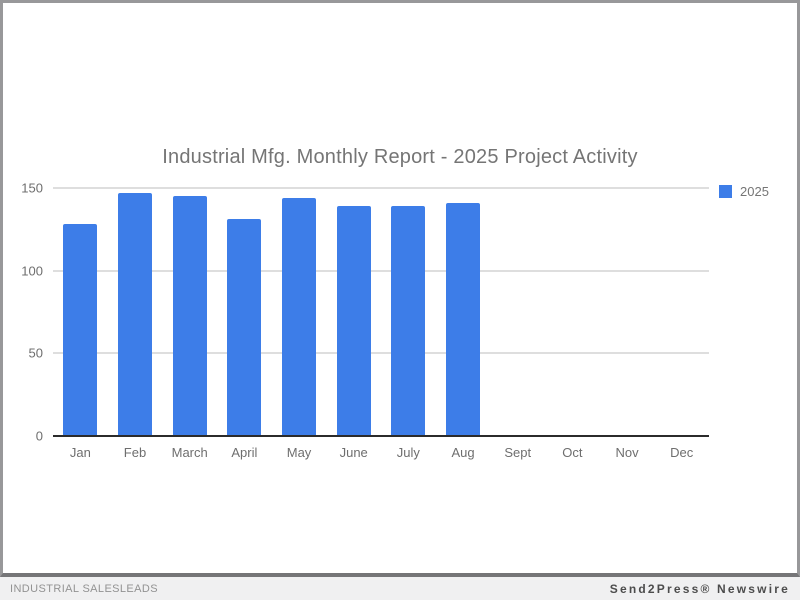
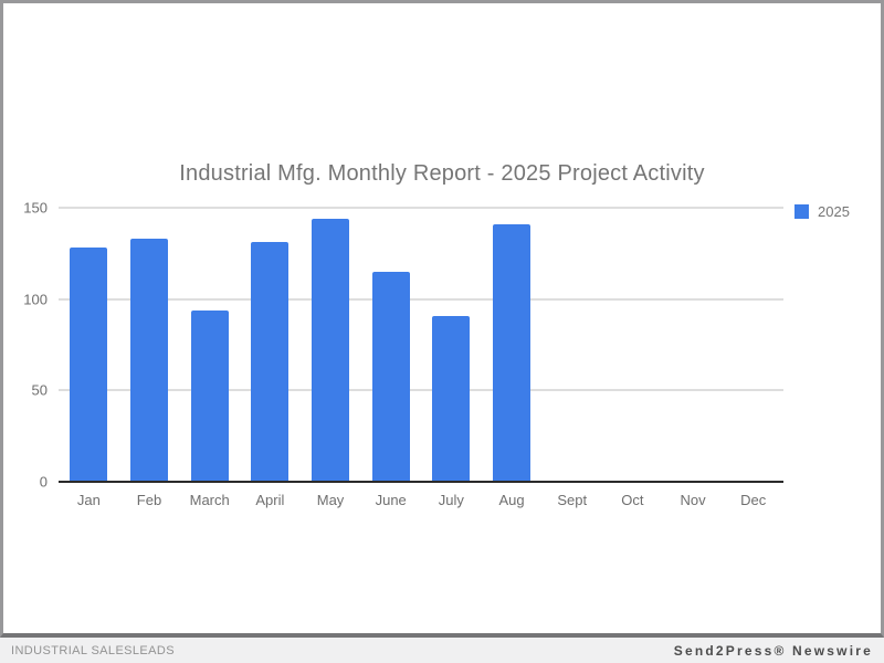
Feb: 147 -> 133
March: 145 -> 94
June: 139 -> 115
July: 139 -> 91
